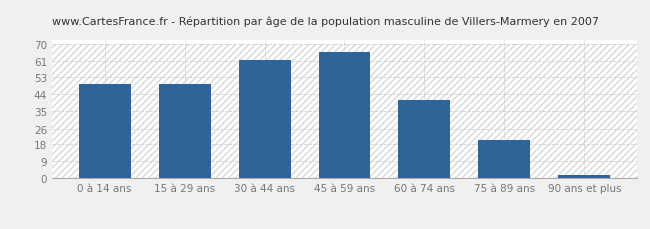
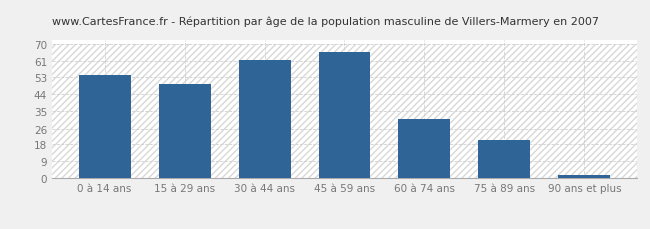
0 à 14 ans: 49 -> 54
60 à 74 ans: 41 -> 31
